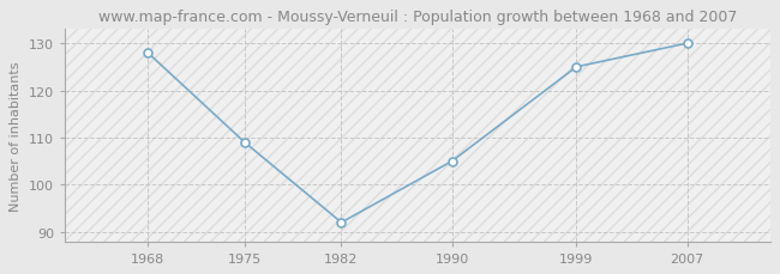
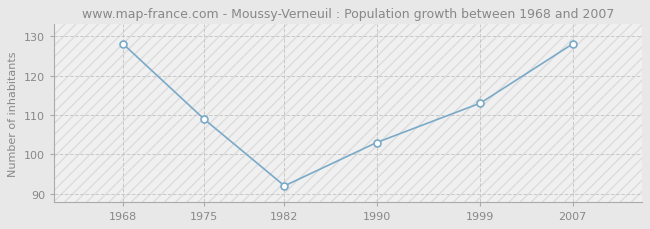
1990: 105 -> 103
1999: 125 -> 113
2007: 130 -> 128
